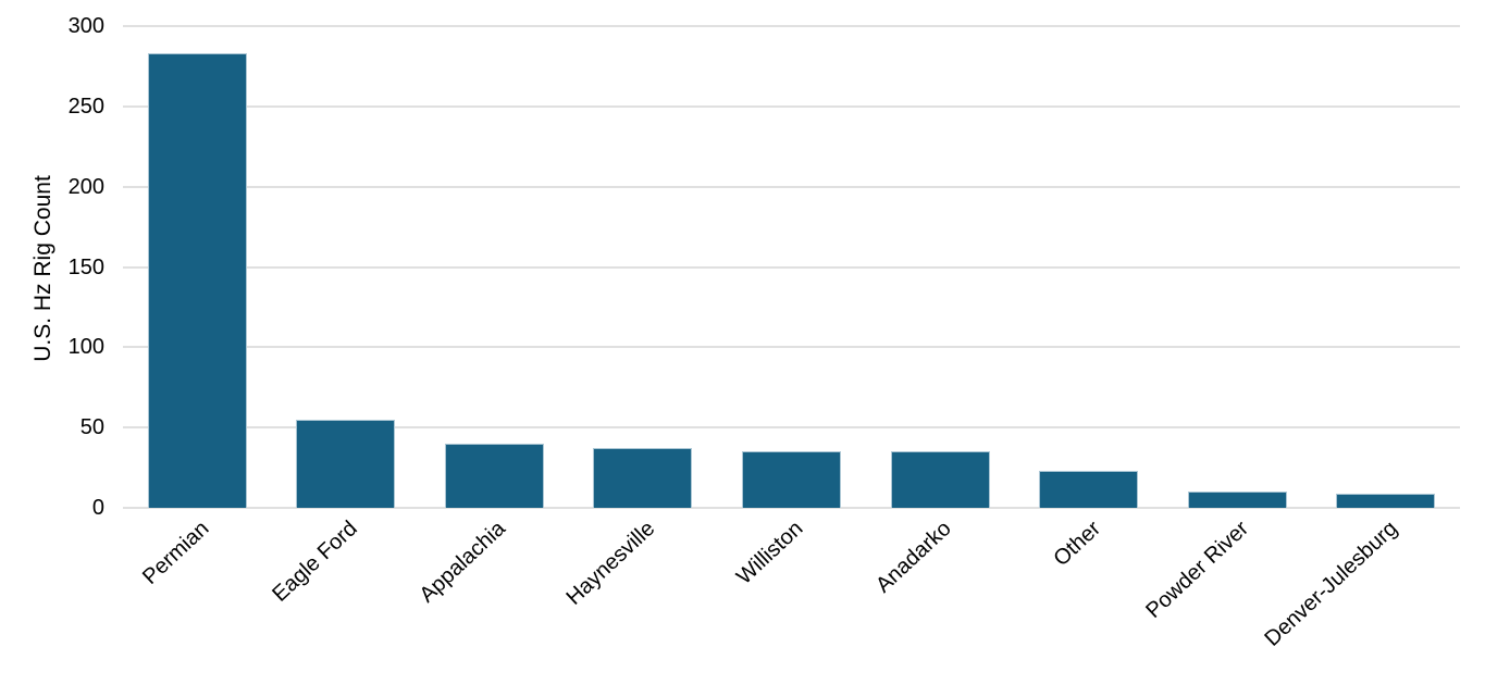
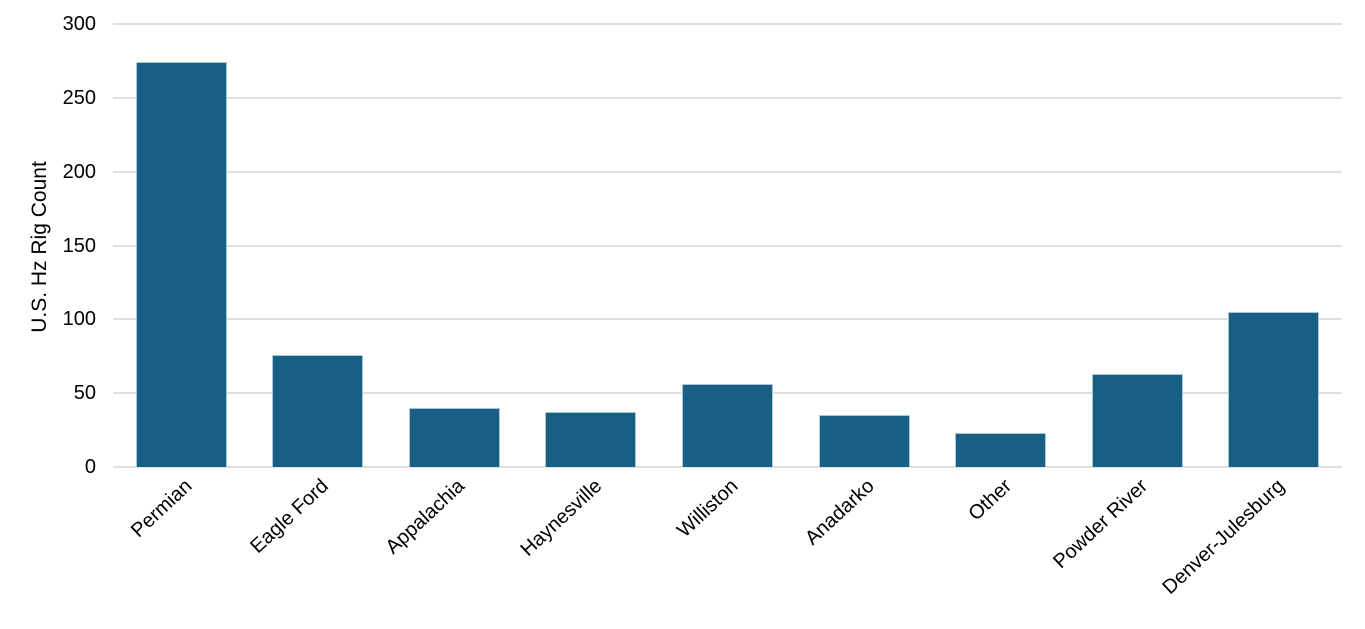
Permian: 283 -> 274
Eagle Ford: 55 -> 76
Williston: 35 -> 56
Powder River: 10 -> 63
Denver-Julesburg: 9 -> 105
